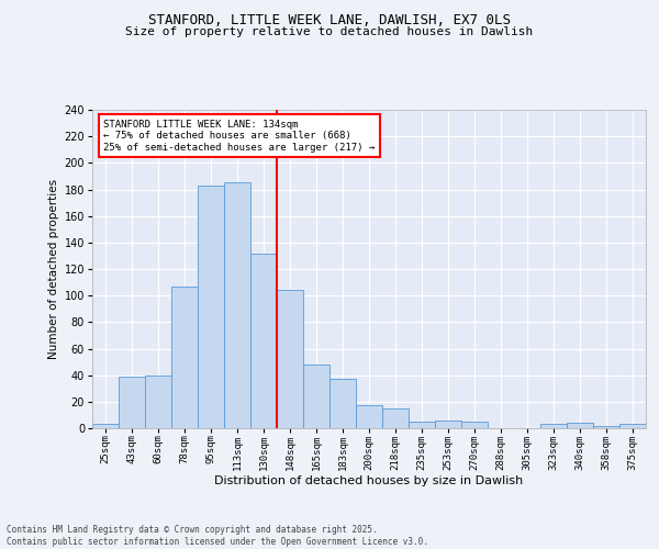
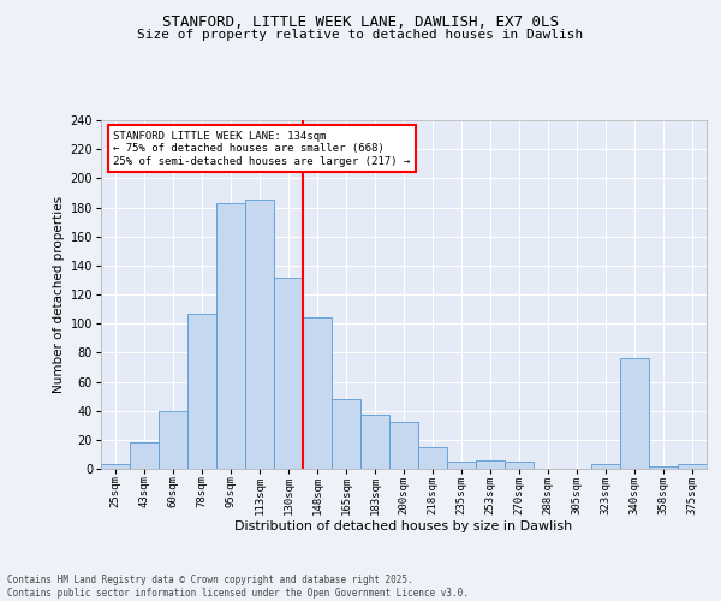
43sqm: 39 -> 18
200sqm: 17 -> 32
340sqm: 4 -> 76
